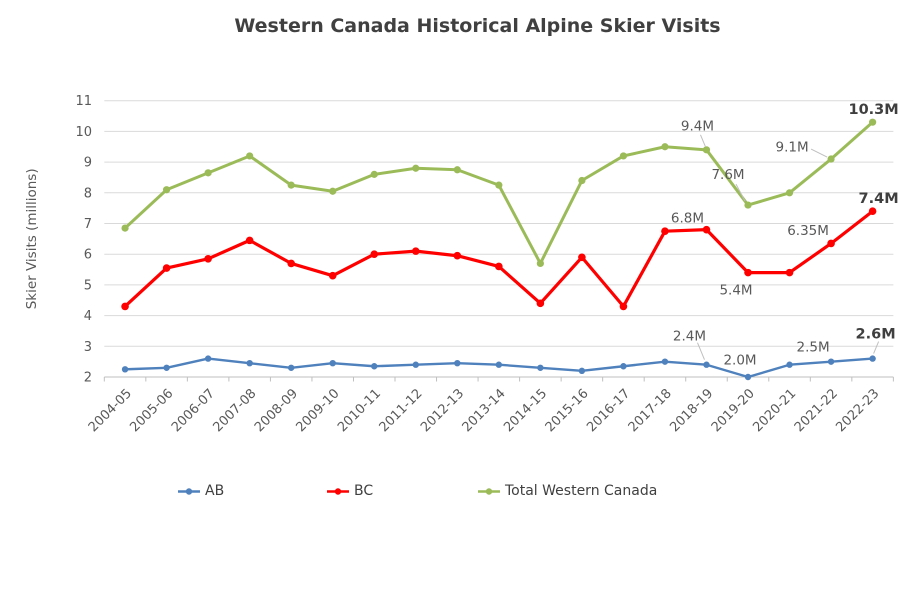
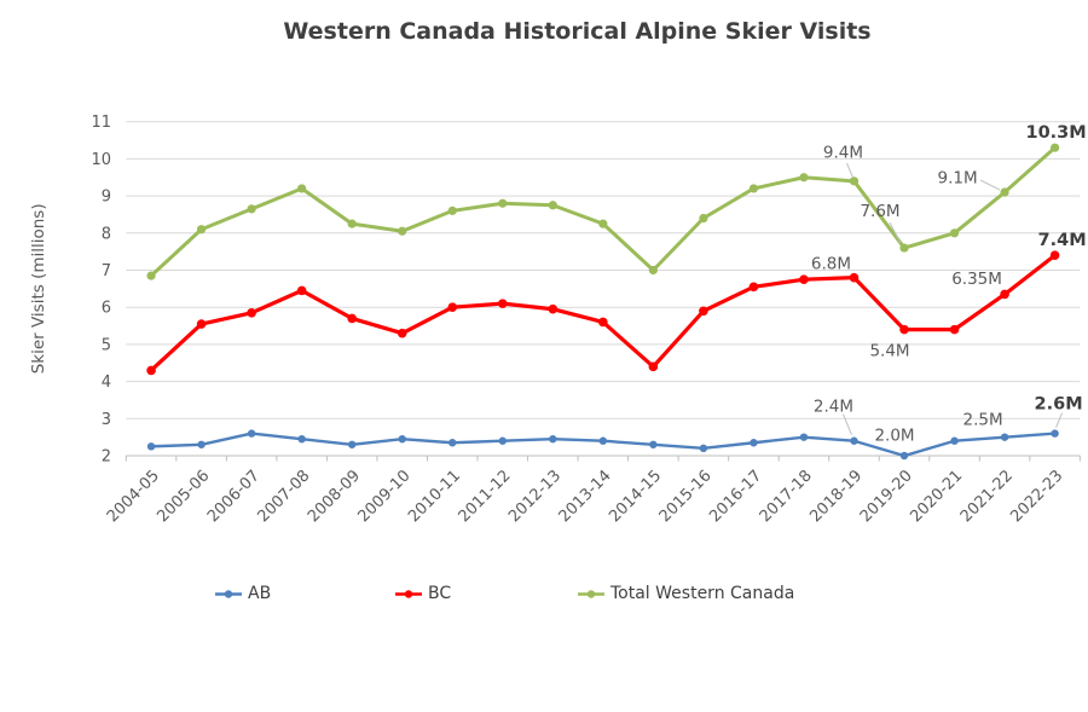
Total Western Canada/2014-15: 5.7 -> 7.0
BC/2016-17: 4.3 -> 6.5
